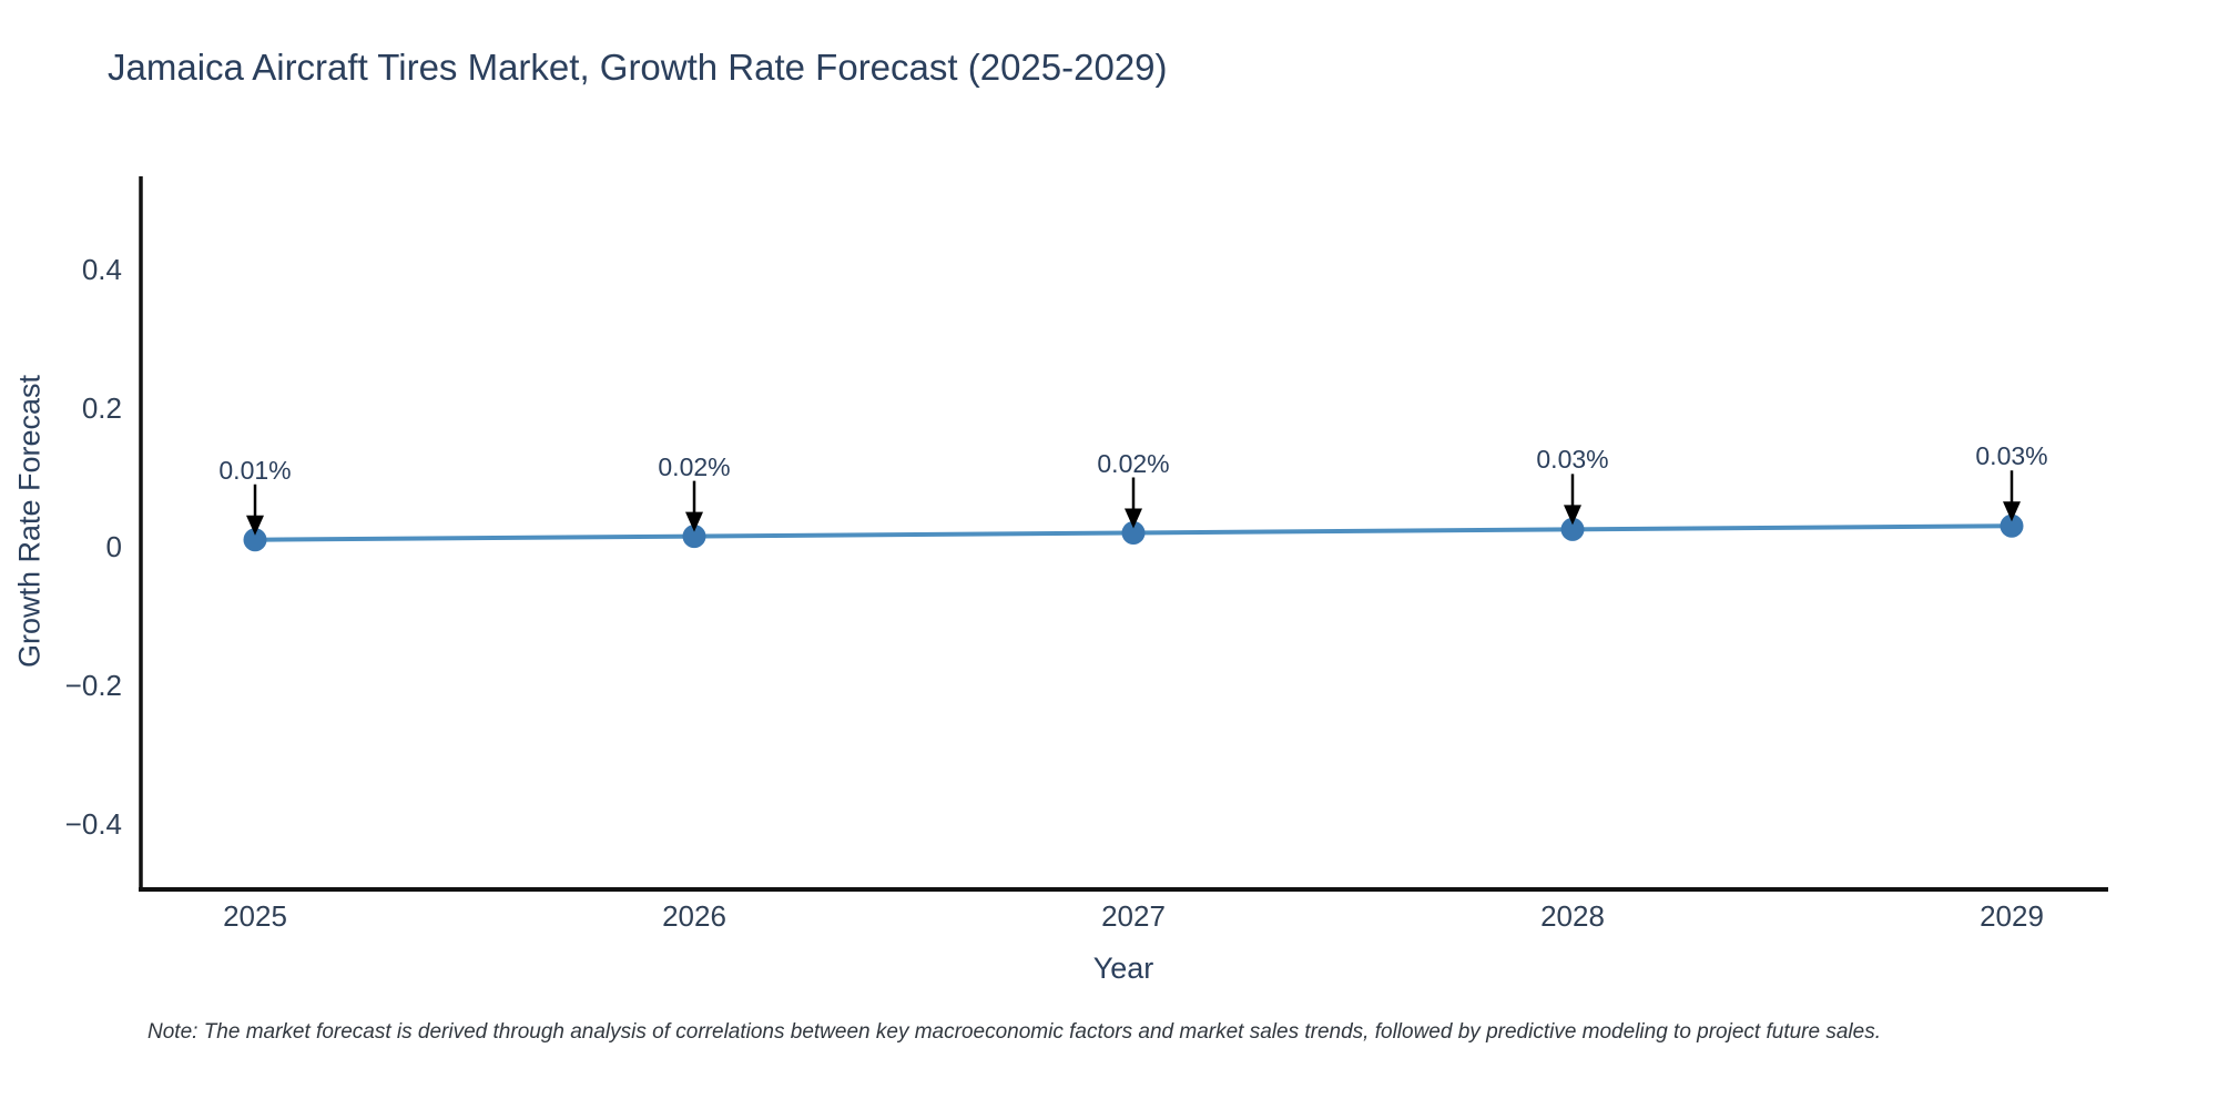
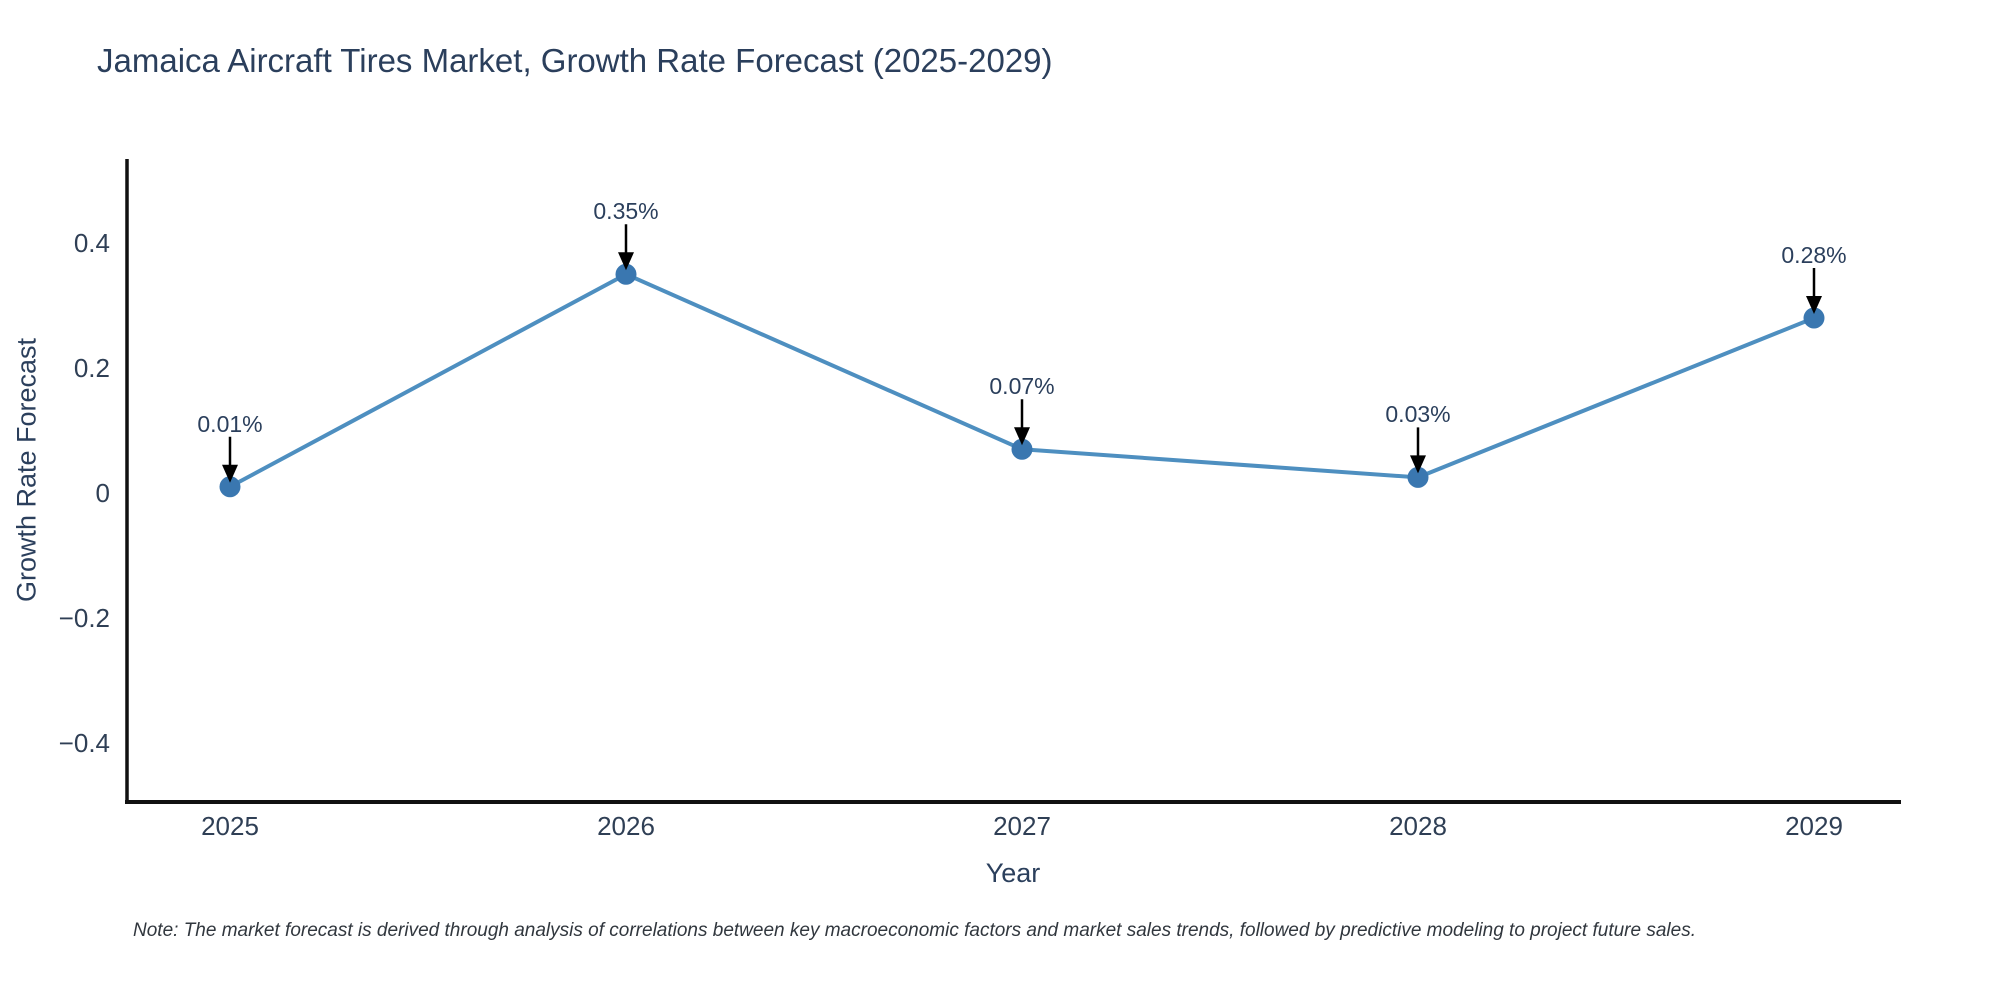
2026: 0.02% -> 0.35%
2027: 0.02% -> 0.07%
2029: 0.03% -> 0.28%
